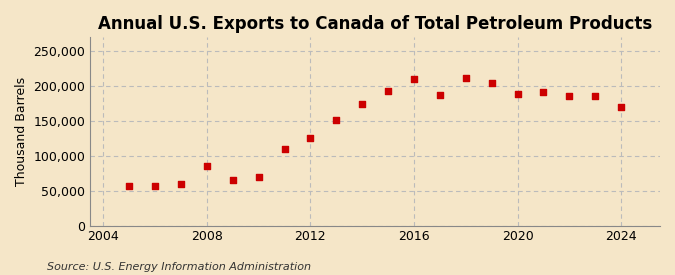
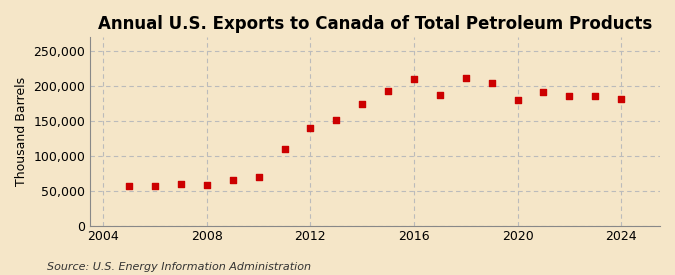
2008: 85,000 -> 58,000
2012: 126,000 -> 140,000
2020: 189,000 -> 180,000
2024: 170,000 -> 182,000
